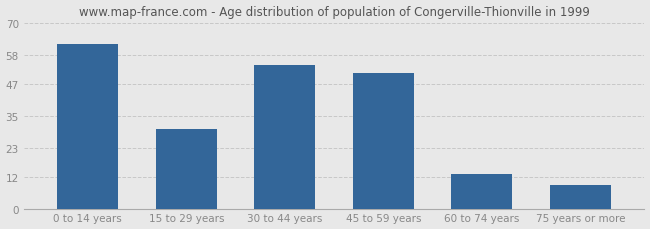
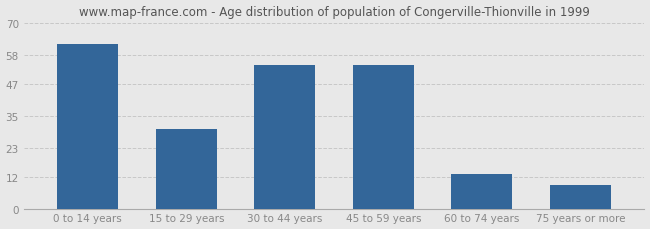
45 to 59 years: 51 -> 54
